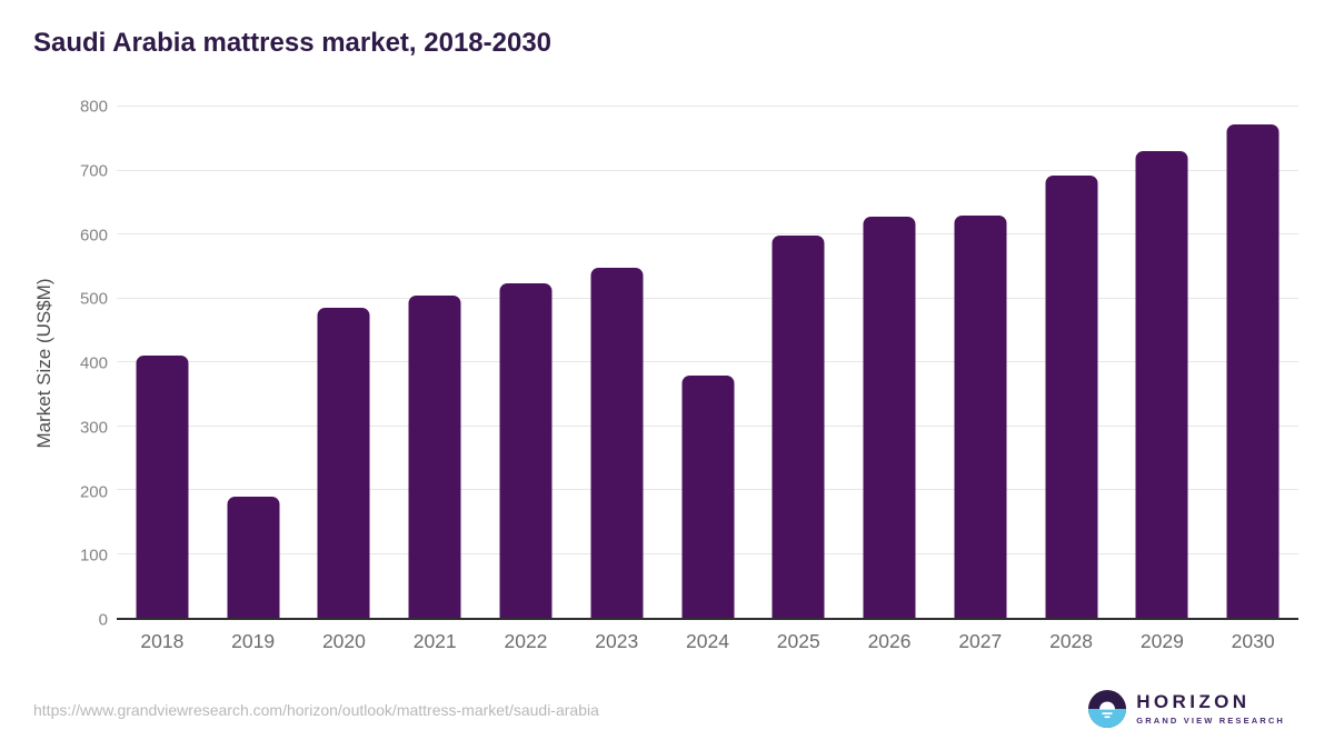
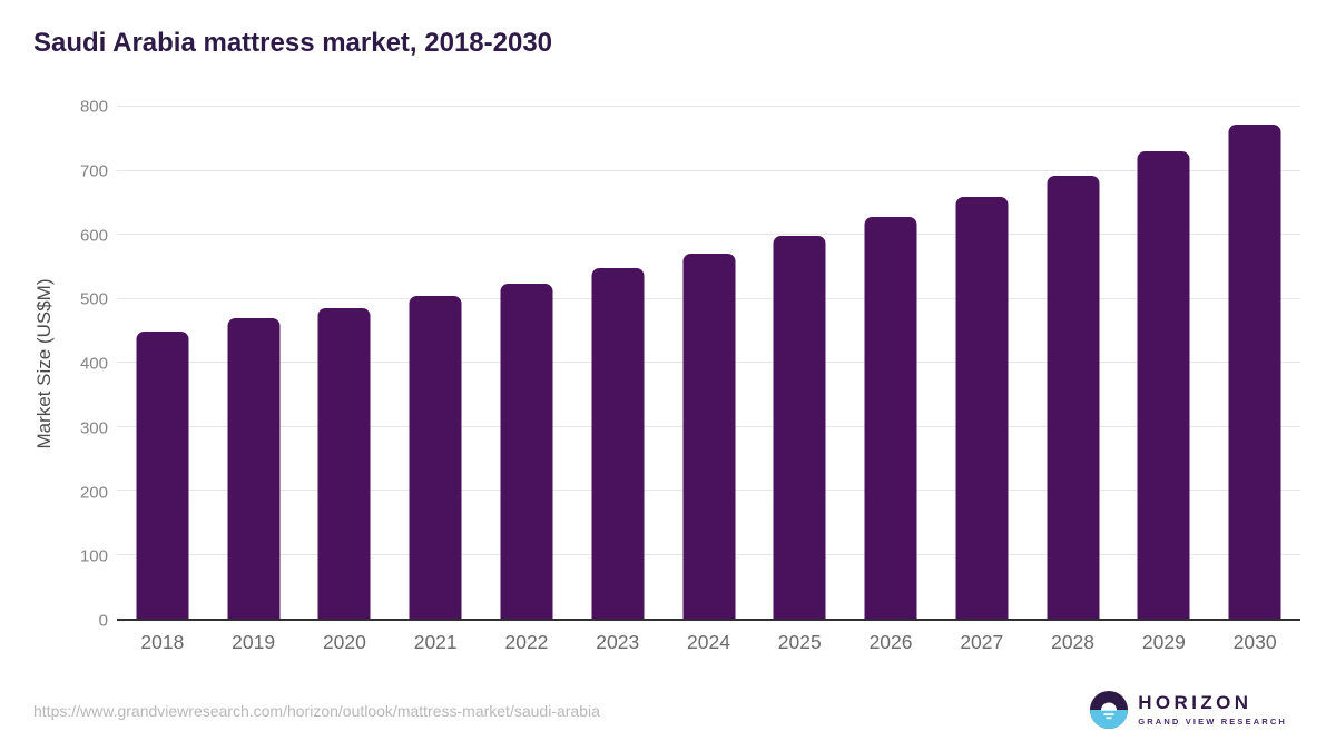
2018: 410 -> 450
2019: 190 -> 470
2024: 380 -> 570
2027: 630 -> 660
